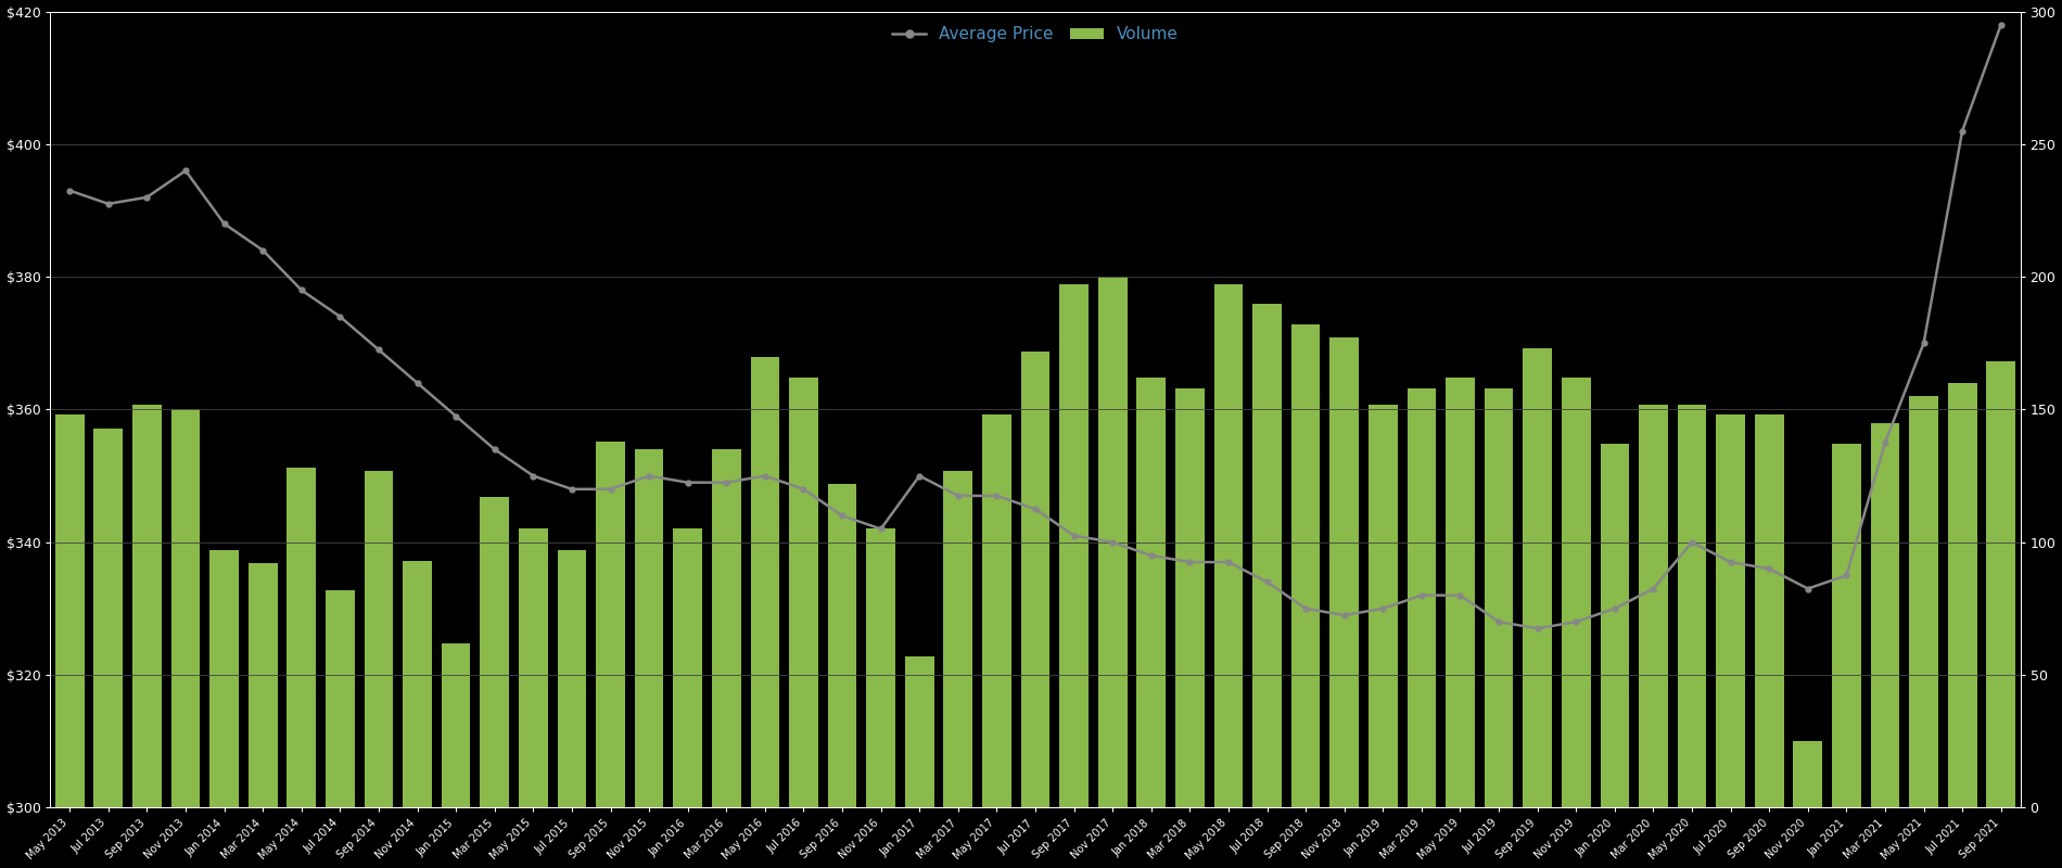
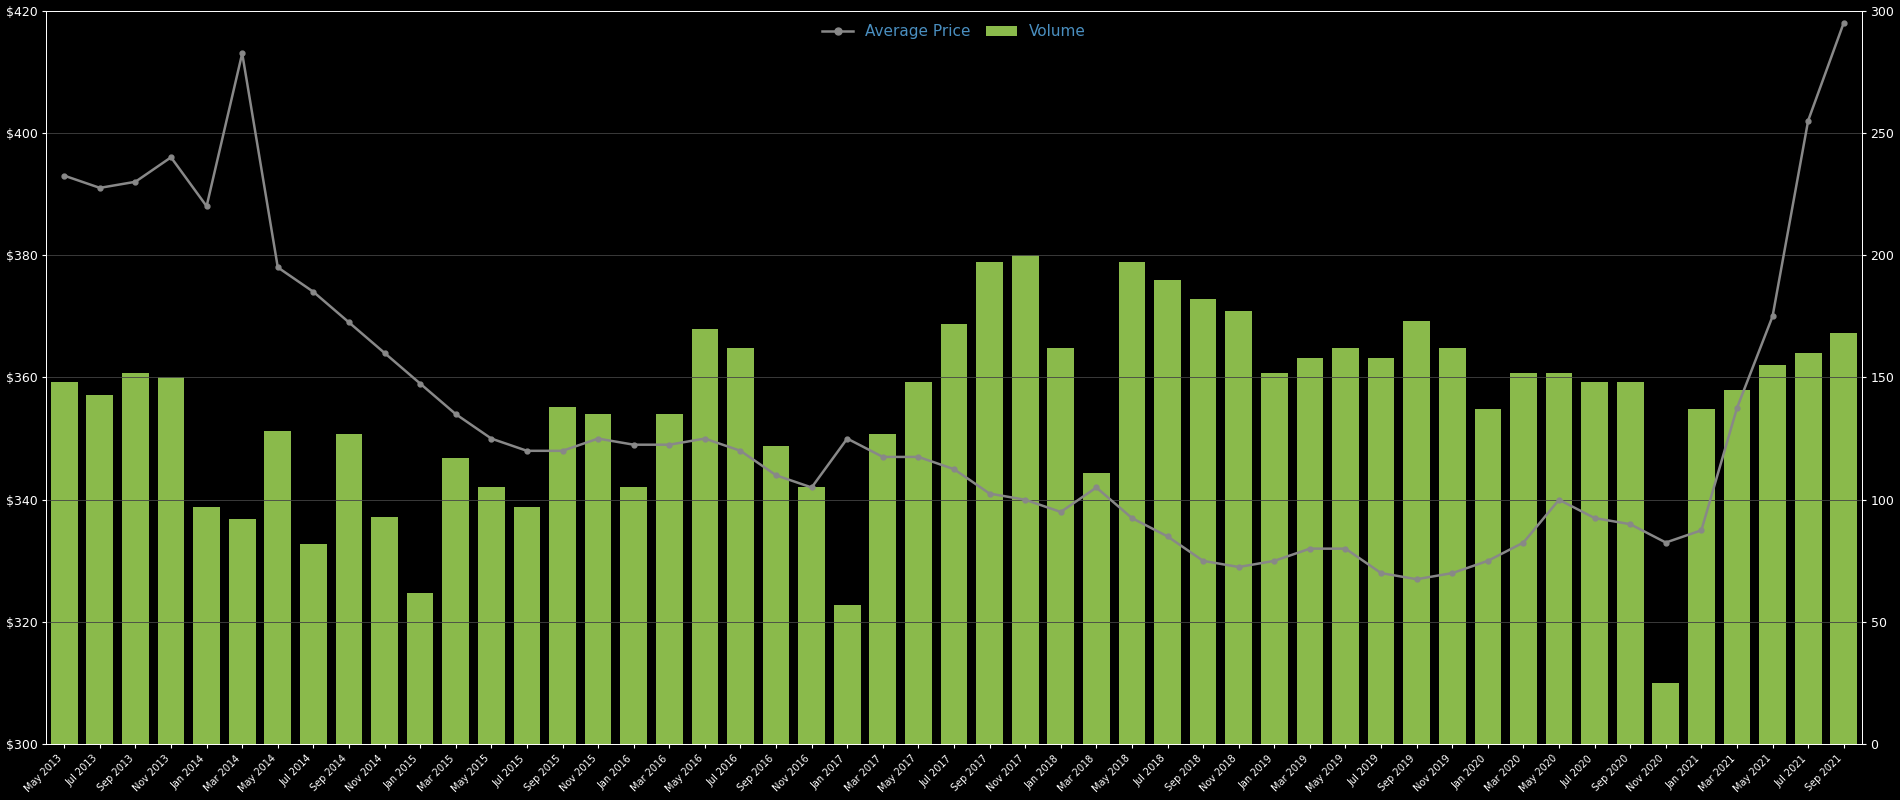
Average Price/Mar 2014: $384 -> $413
Average Price/Mar 2018: $337 -> $342
Volume/Mar 2018: 158 -> 111
